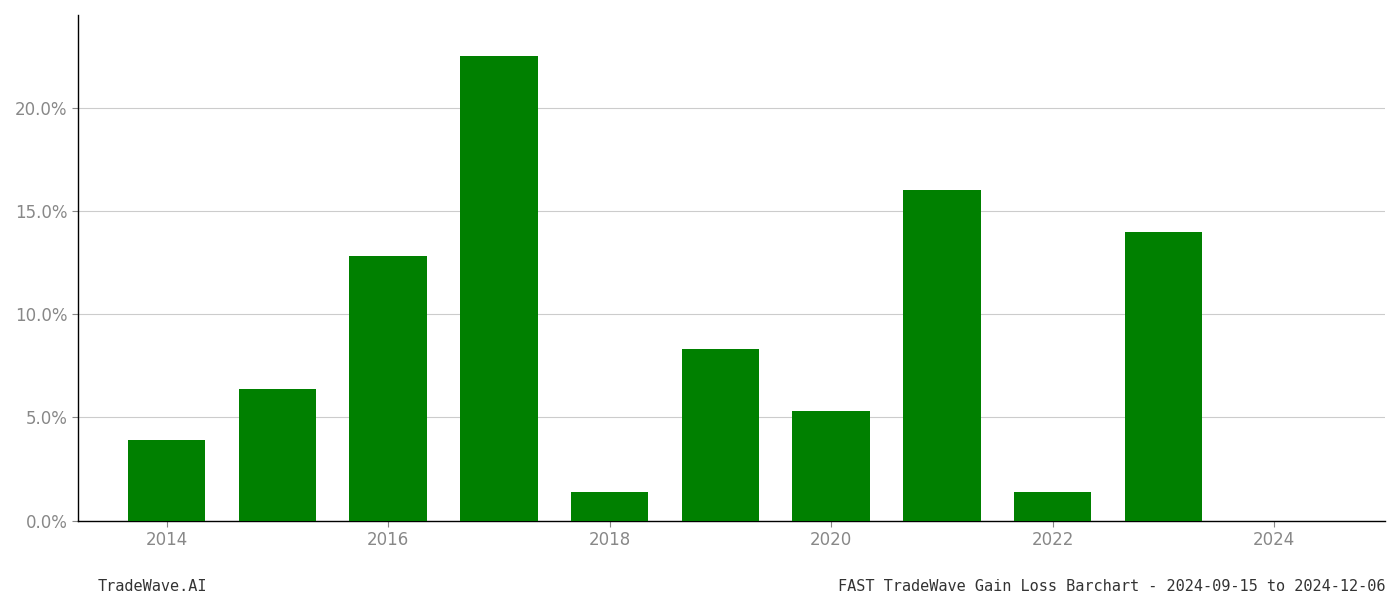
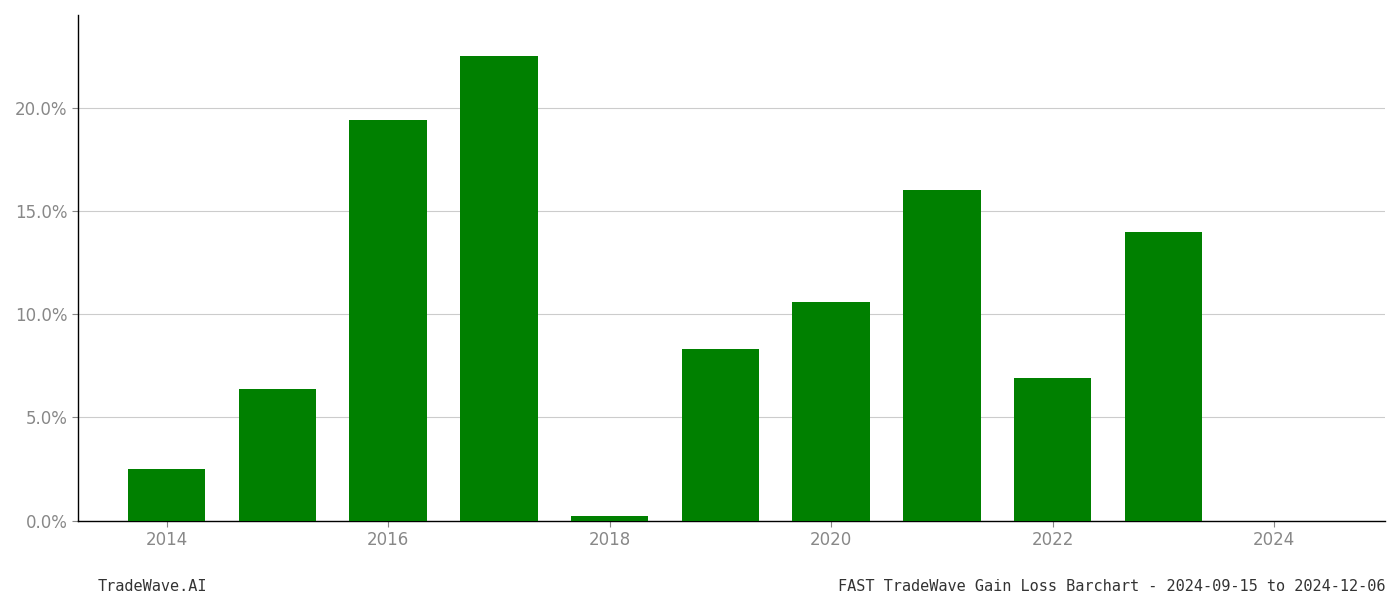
2014: 3.9% -> 2.5%
2016: 12.8% -> 19.4%
2018: 1.4% -> 0.2%
2020: 5.3% -> 10.6%
2022: 1.4% -> 6.9%
